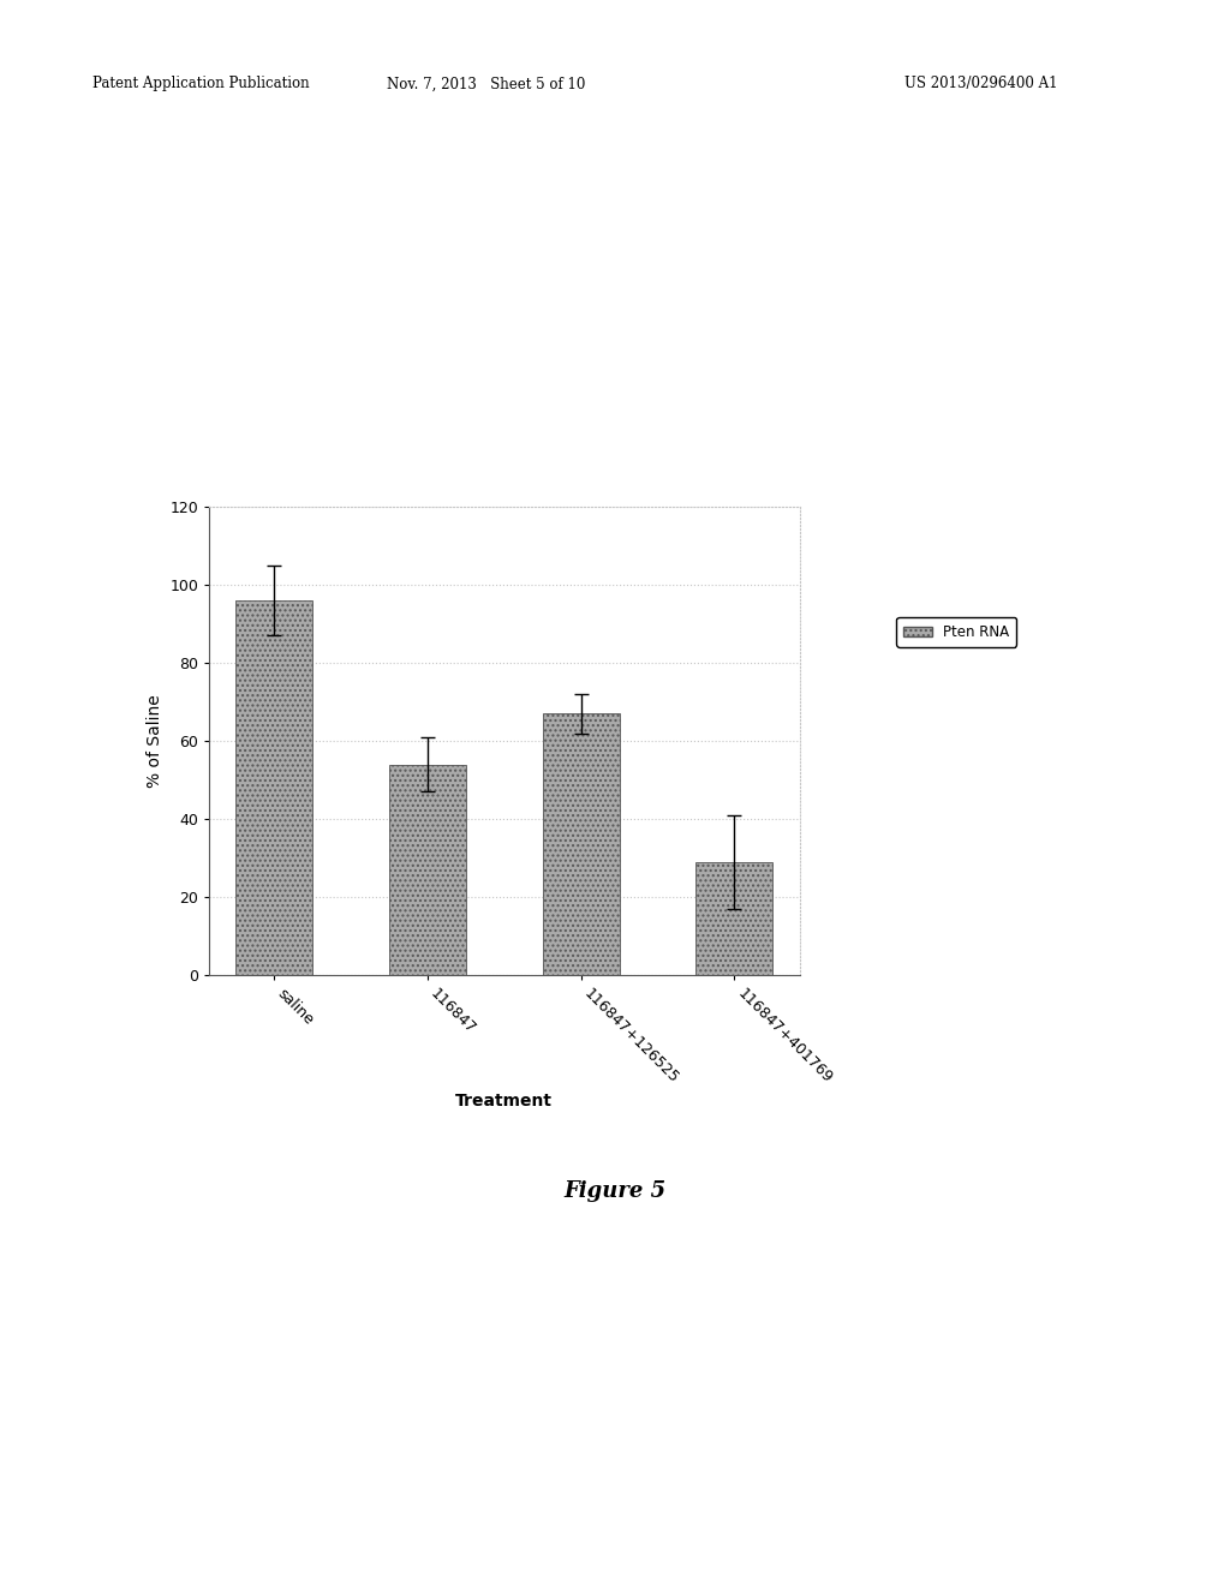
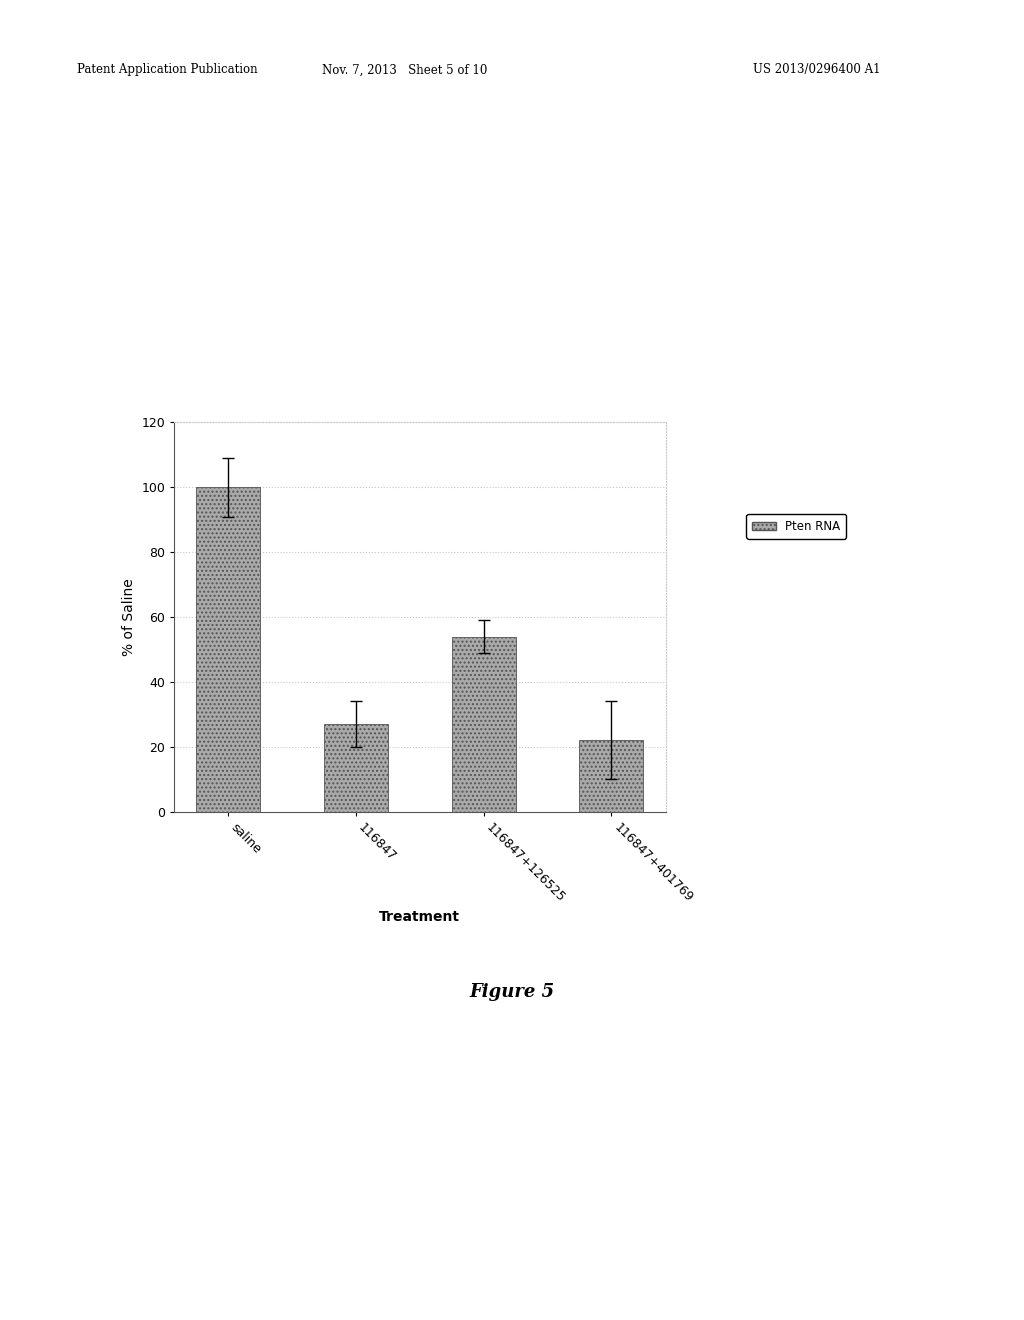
saline: 96 -> 100
116847: 54 -> 27
116847+126525: 67 -> 54
116847+401769: 29 -> 22
